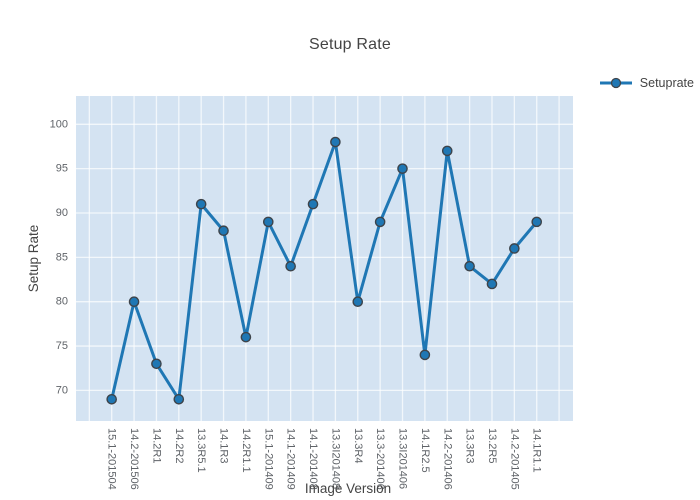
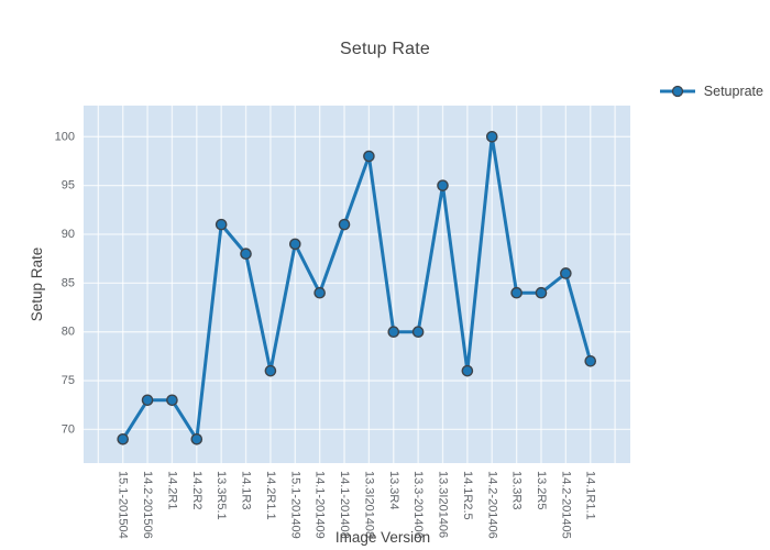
14.2-201506: 80 -> 73
13.3-201406: 89 -> 80
14.1R2.5: 74 -> 76
14.2-201406: 97 -> 100
13.2R5: 82 -> 84
14.1R1.1: 89 -> 77
